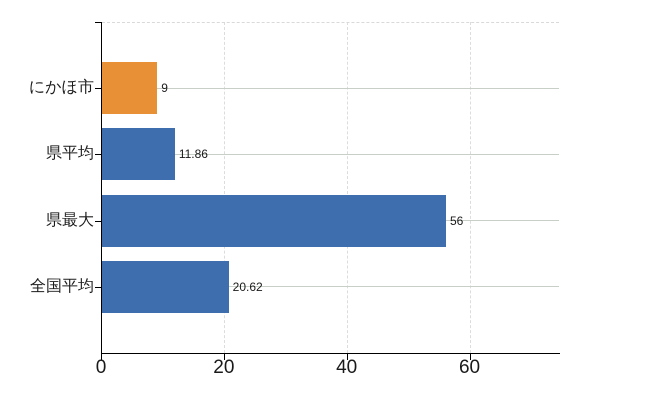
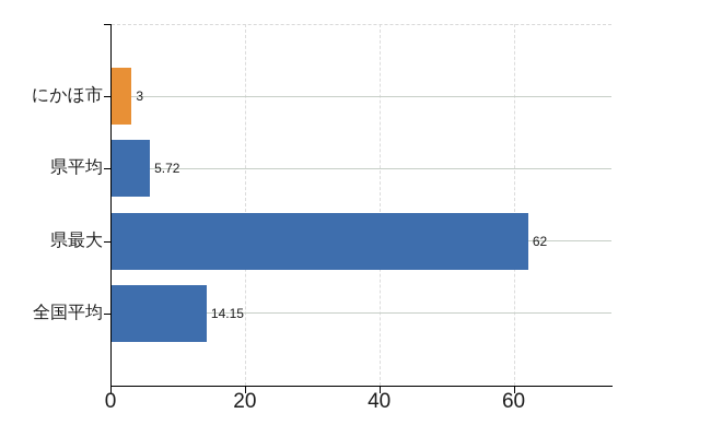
にかほ市: 9 -> 3
県平均: 11.86 -> 5.72
県最大: 56 -> 62
全国平均: 20.62 -> 14.15
